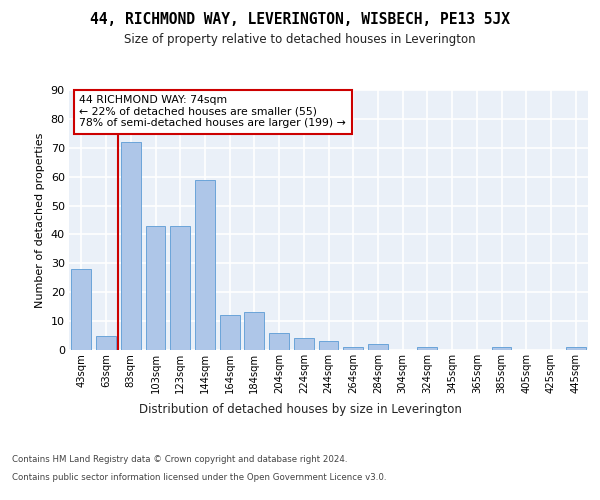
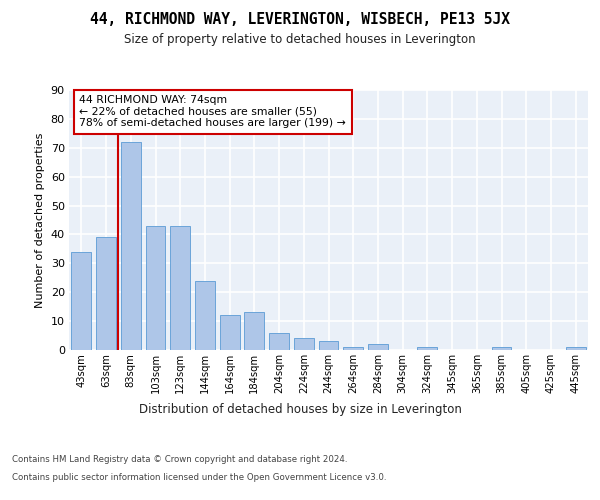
43sqm: 28 -> 34
63sqm: 5 -> 39
144sqm: 59 -> 24
